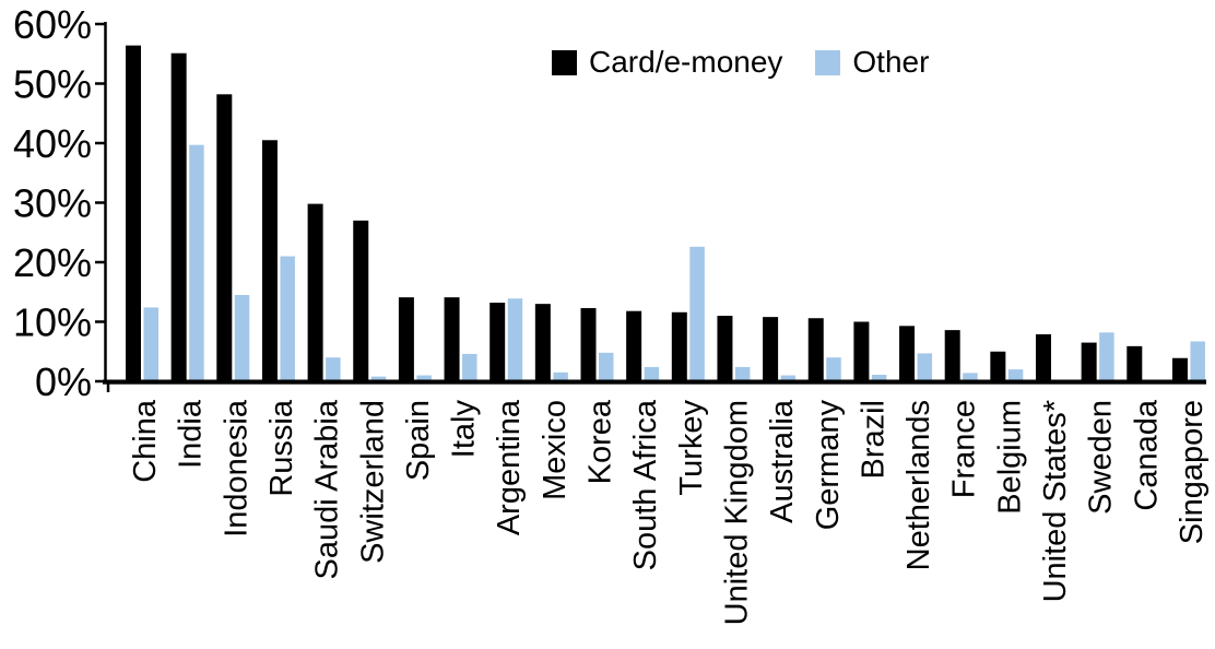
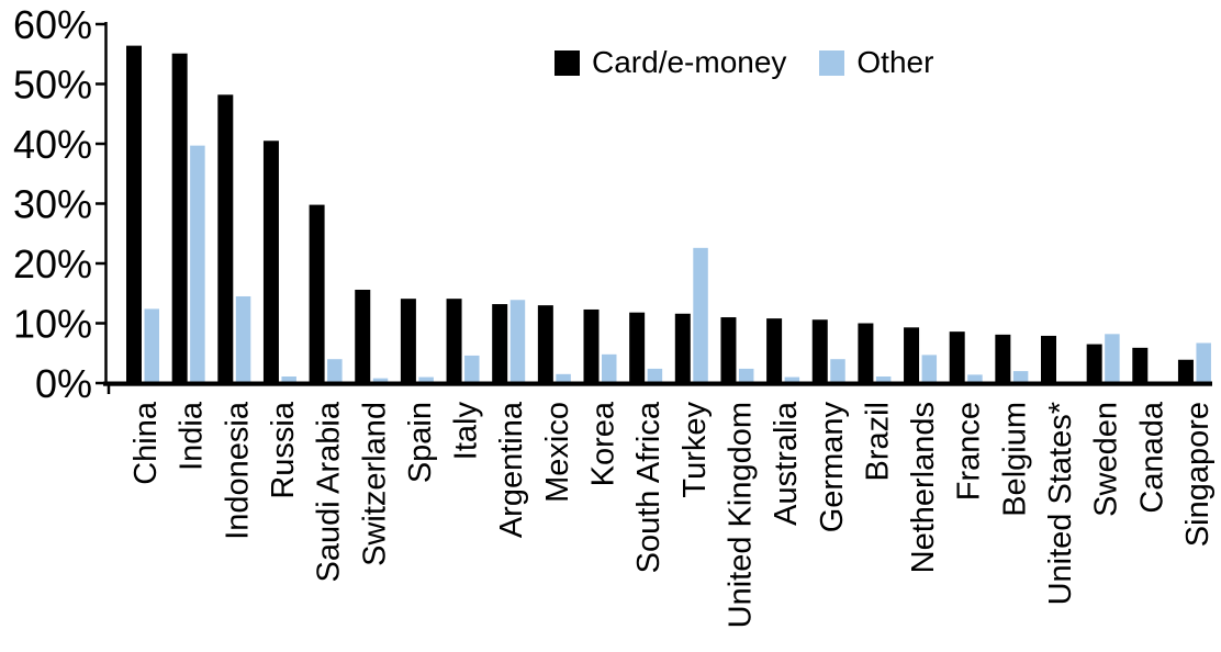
Other/Russia: 21% -> 1%
Card/e-money/Switzerland: 27% -> 16%
Card/e-money/Belgium: 5% -> 8%
